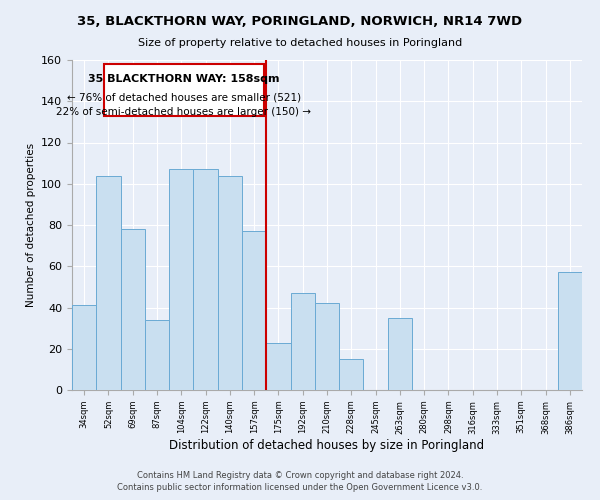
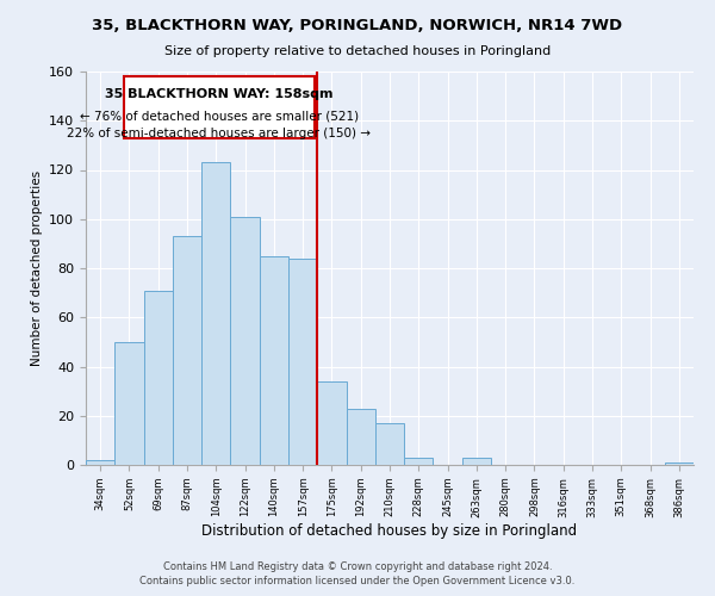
34sqm: 41 -> 2
52sqm: 104 -> 50
69sqm: 78 -> 71
87sqm: 34 -> 93
104sqm: 107 -> 123
122sqm: 107 -> 101
140sqm: 104 -> 85
157sqm: 77 -> 84
175sqm: 23 -> 34
192sqm: 47 -> 23
210sqm: 42 -> 17
228sqm: 15 -> 3
263sqm: 35 -> 3
386sqm: 57 -> 1
